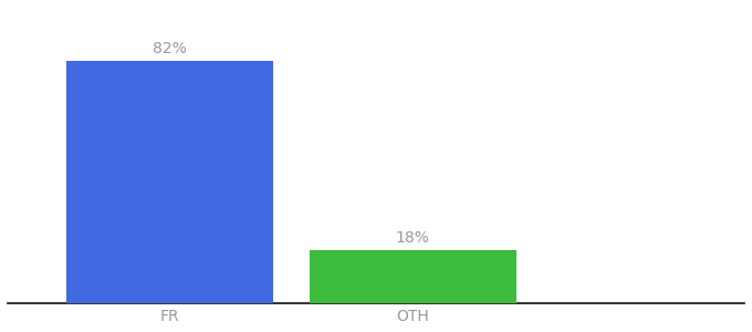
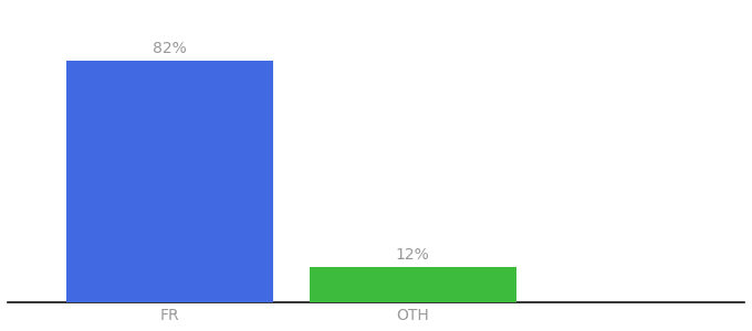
OTH: 18% -> 12%
